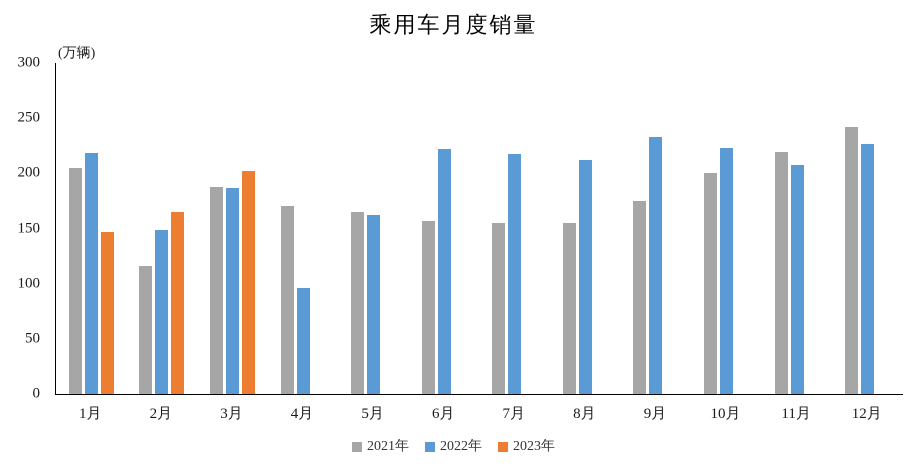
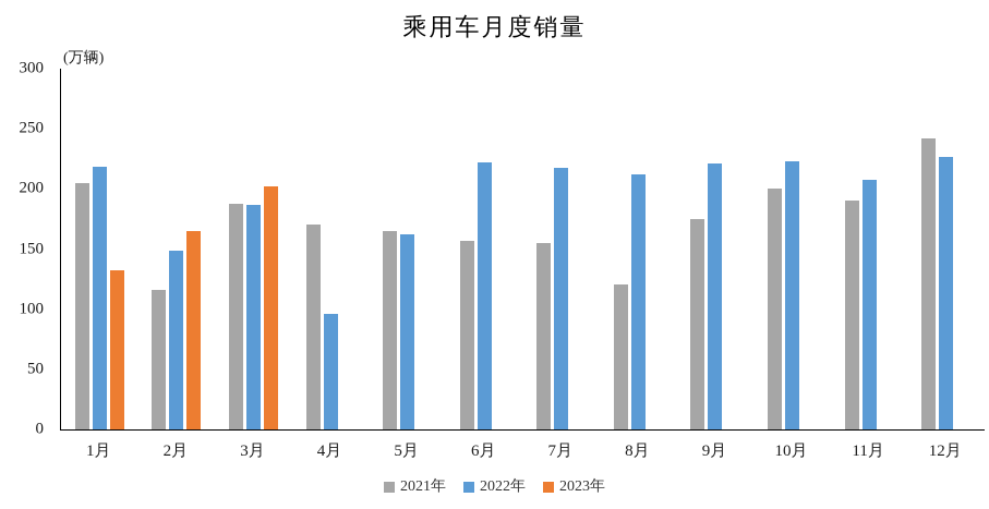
2023年/1月: 147 -> 132
2021年/8月: 155 -> 121
2022年/9月: 233 -> 221
2021年/11月: 219 -> 190
